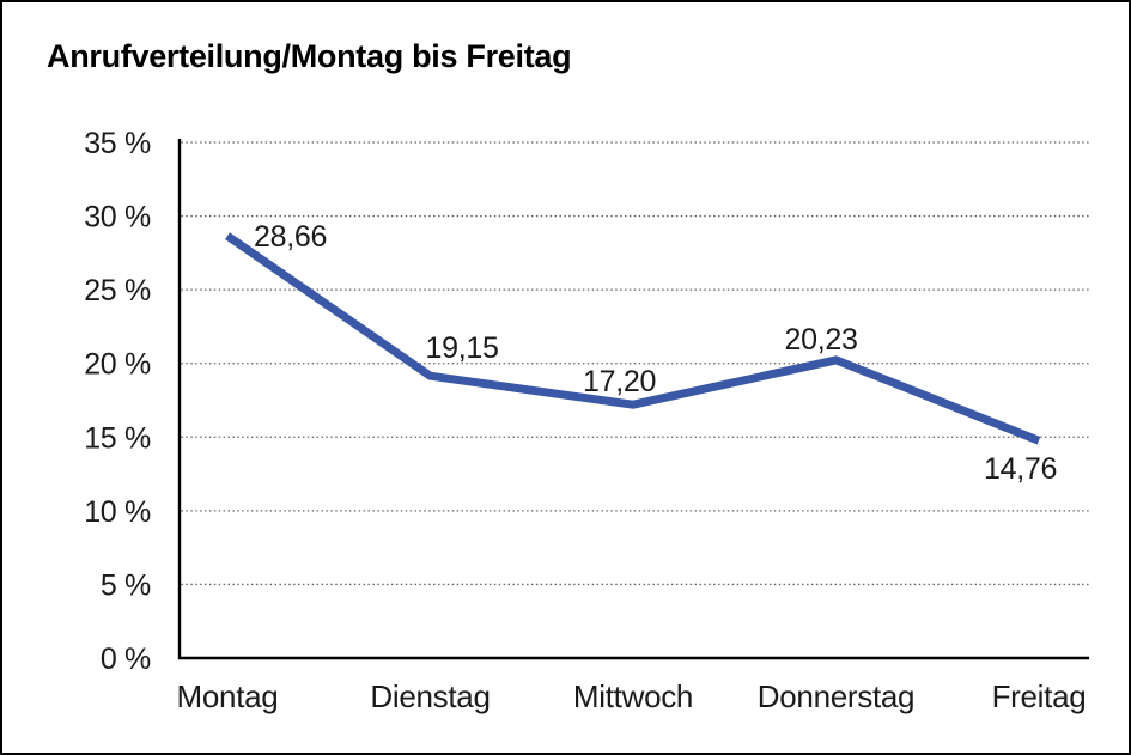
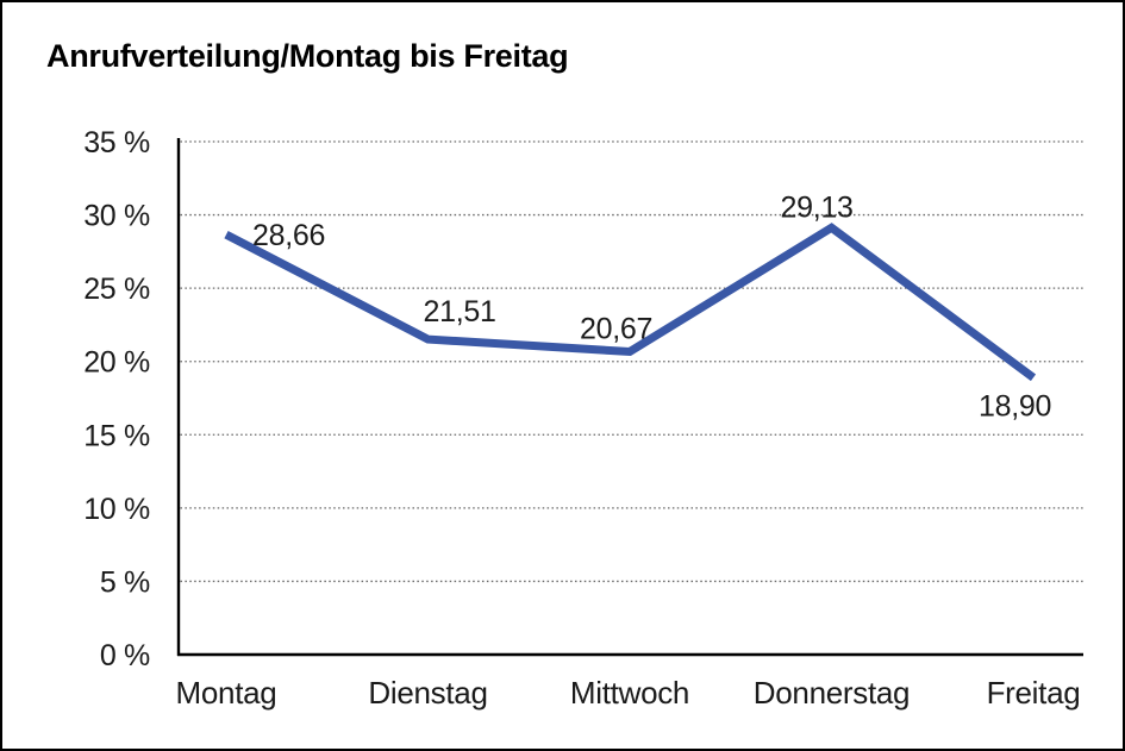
Dienstag: 19,15 -> 21,51
Mittwoch: 17,20 -> 20,67
Donnerstag: 20,23 -> 29,13
Freitag: 14,76 -> 18,90
